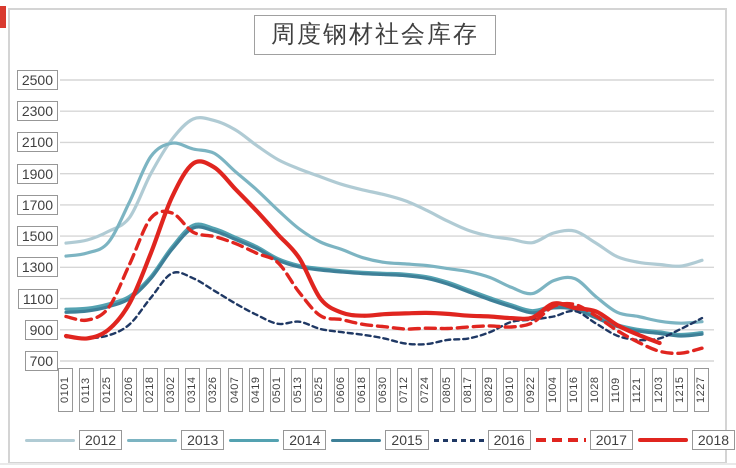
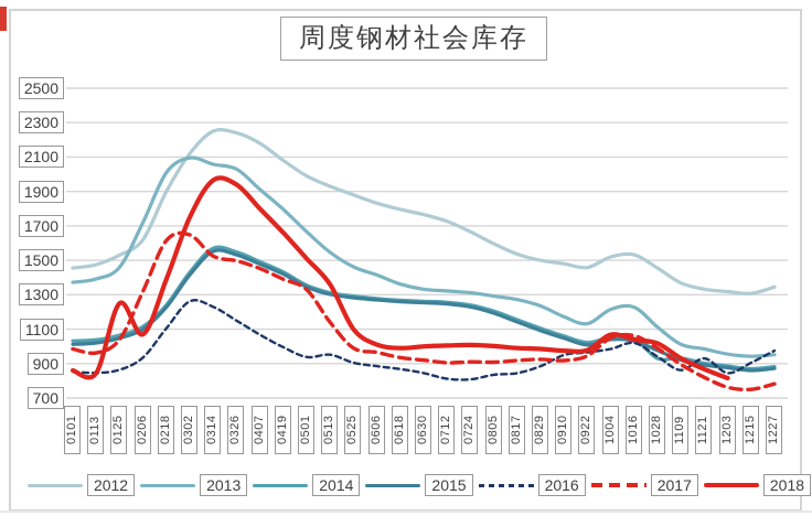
2018/0125: 900 -> 1250
2014/1028: 990 -> 930
2016/1121: 840 -> 930
